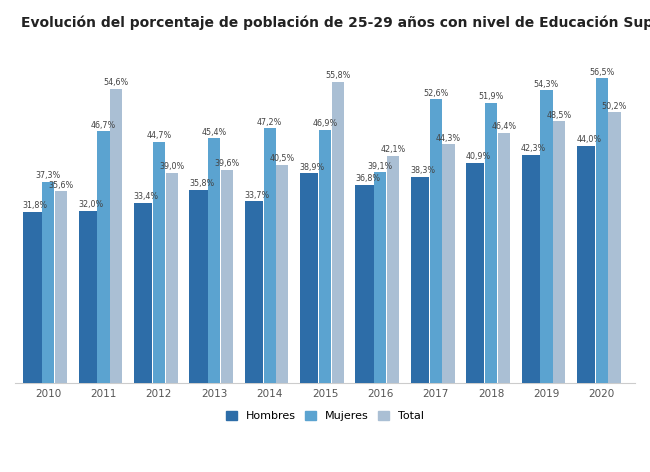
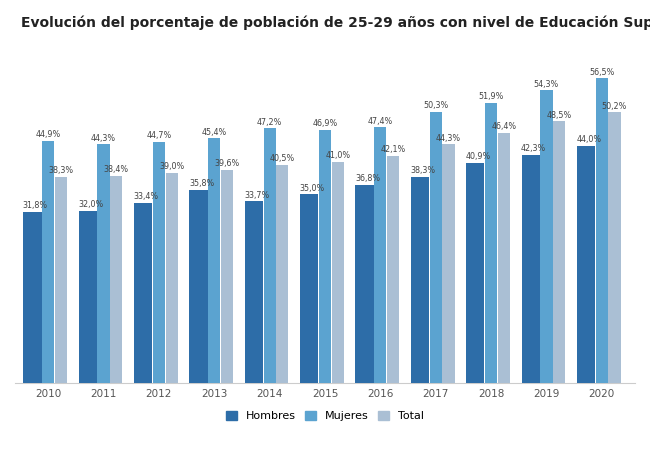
Mujeres/2010: 37,3% -> 44,9%
Total/2010: 35,6% -> 38,3%
Mujeres/2011: 46,7% -> 44,3%
Total/2011: 54,6% -> 38,4%
Hombres/2015: 38,9% -> 35,0%
Total/2015: 55,8% -> 41,0%
Mujeres/2016: 39,1% -> 47,4%
Mujeres/2017: 52,6% -> 50,3%
